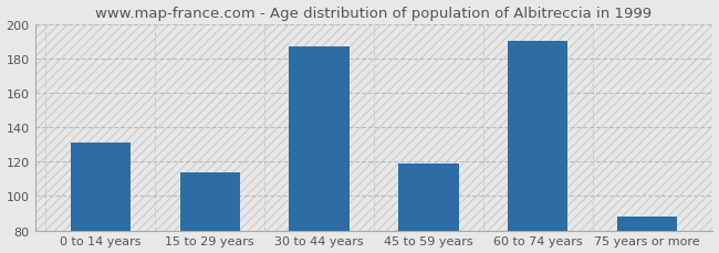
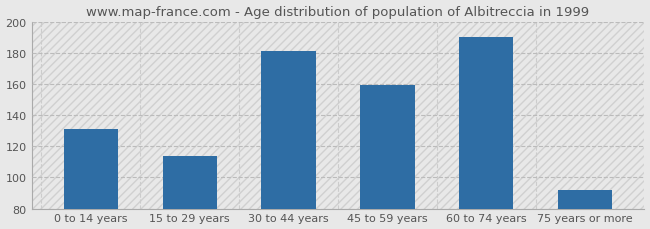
30 to 44 years: 187 -> 181
45 to 59 years: 119 -> 159
75 years or more: 88 -> 92
